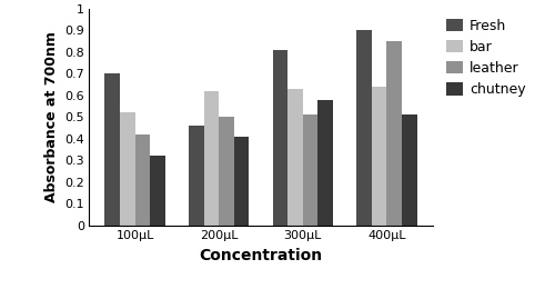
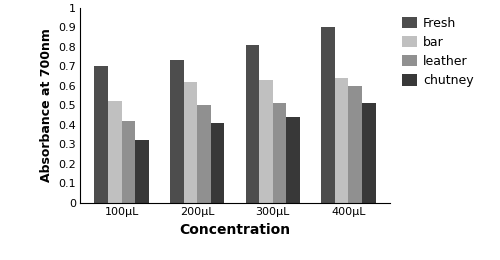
Fresh/200μL: 0.46 -> 0.73
chutney/300μL: 0.58 -> 0.44
leather/400μL: 0.85 -> 0.60
